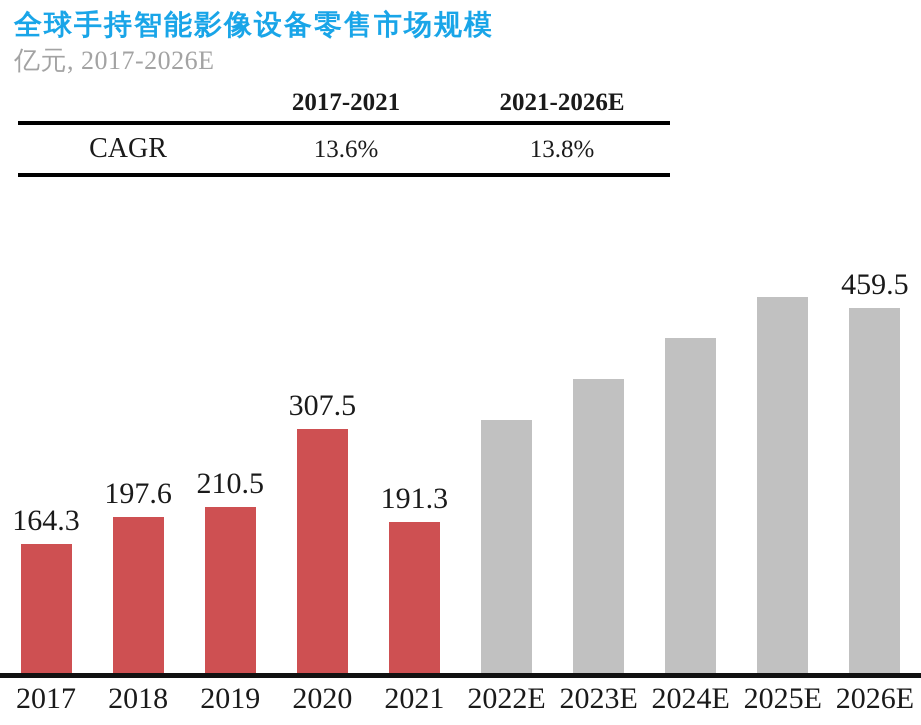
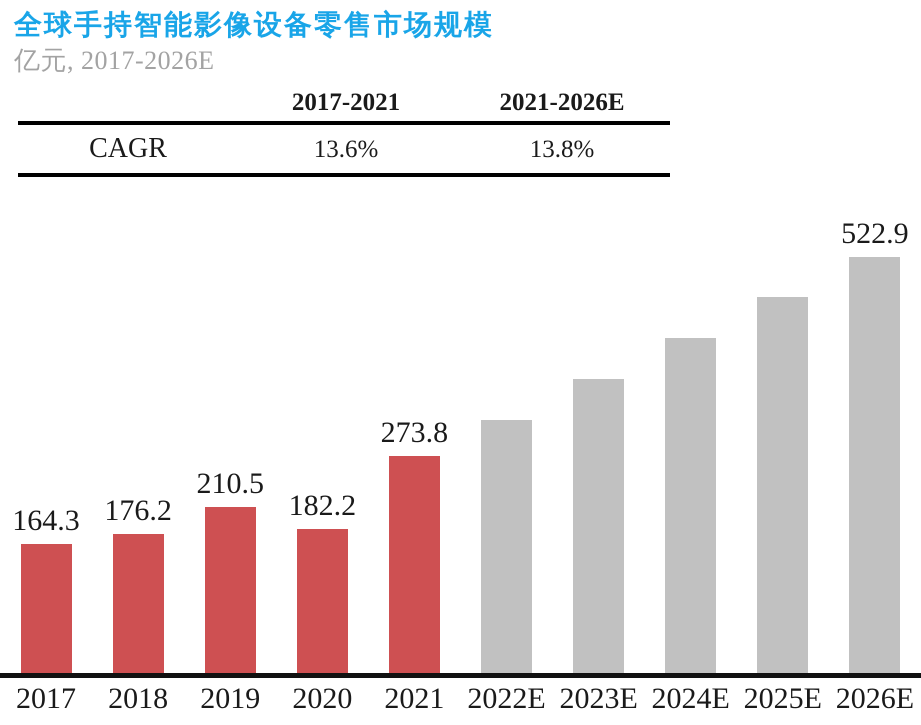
2018: 197.6 -> 176.2
2020: 307.5 -> 182.2
2021: 191.3 -> 273.8
2026E: 459.5 -> 522.9
